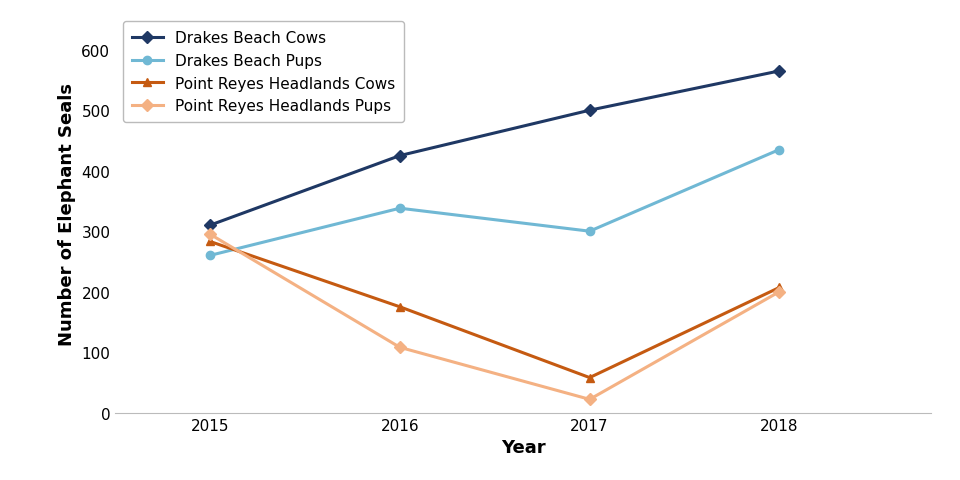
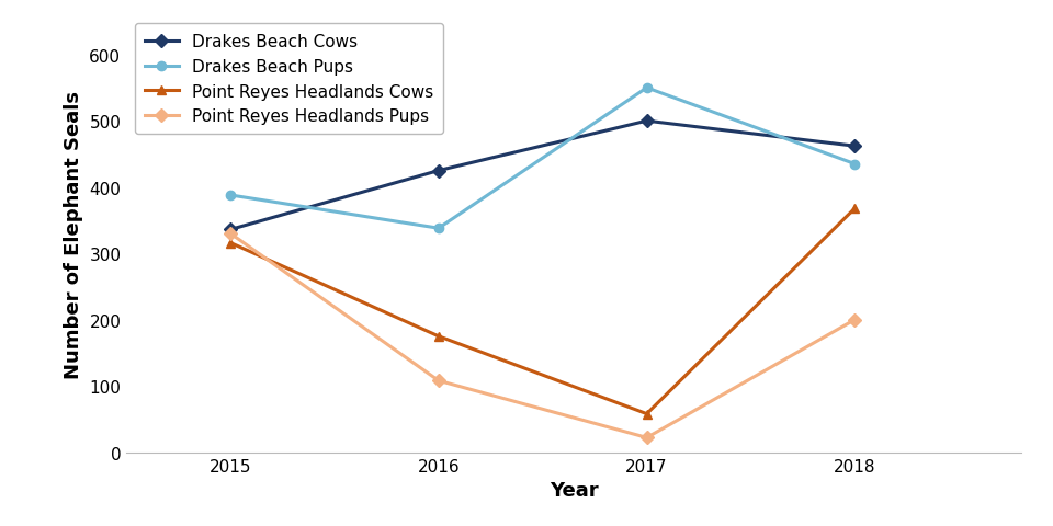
Drakes Beach Cows/2015: 310 -> 336
Drakes Beach Pups/2015: 260 -> 388
Point Reyes Headlands Cows/2015: 283 -> 316
Point Reyes Headlands Pups/2015: 295 -> 330
Drakes Beach Pups/2017: 300 -> 550
Drakes Beach Cows/2018: 565 -> 462
Point Reyes Headlands Cows/2018: 207 -> 368
